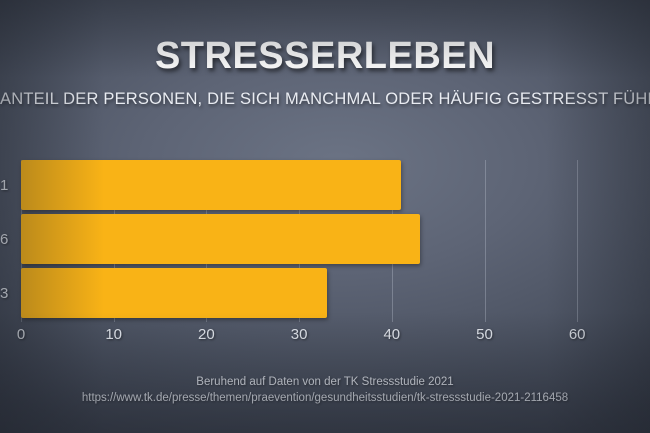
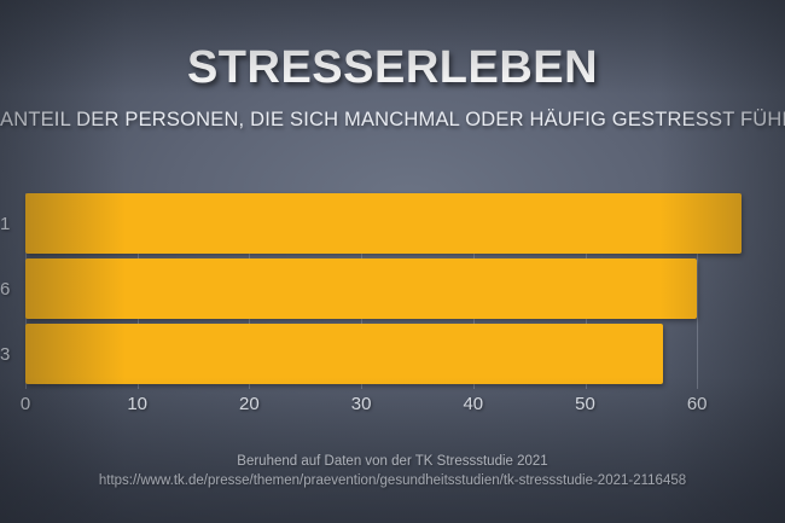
1: 41 -> 64
6: 43 -> 60
3: 33 -> 57
